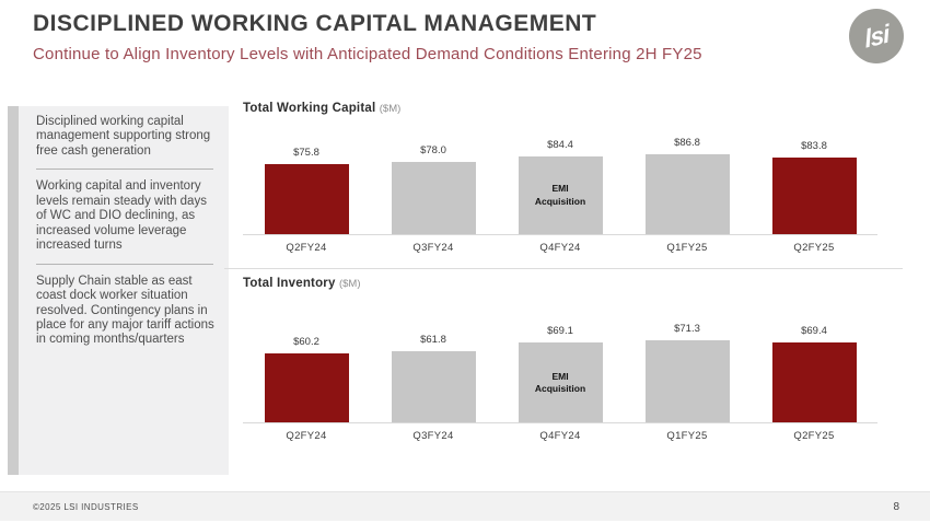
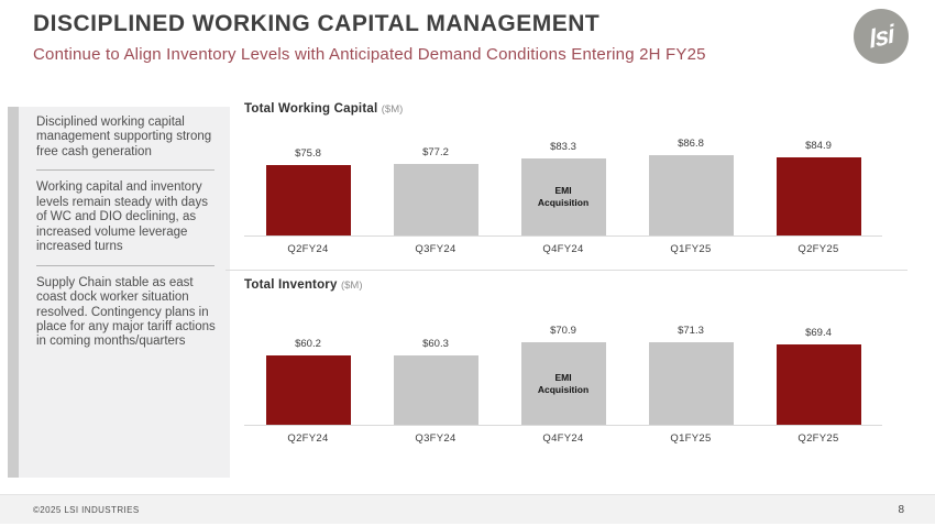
Total Working Capital/Q3FY24: $78.0 -> $77.2
Total Working Capital/Q4FY24: $84.4 -> $83.3
Total Working Capital/Q2FY25: $83.8 -> $84.9
Total Inventory/Q3FY24: $61.8 -> $60.3
Total Inventory/Q4FY24: $69.1 -> $70.9
